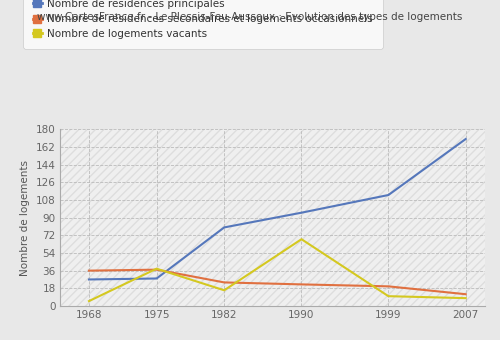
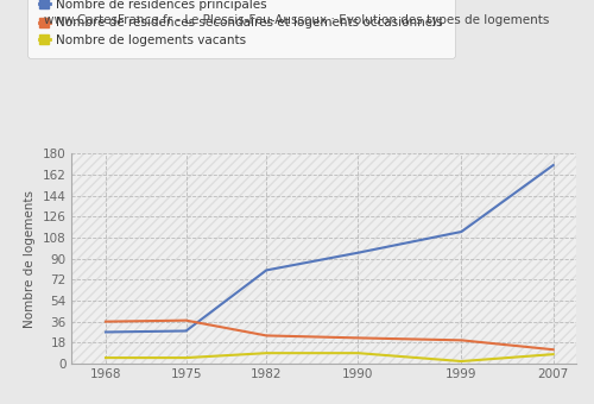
Nombre de logements vacants/1975: 38 -> 5
Nombre de logements vacants/1982: 16 -> 9
Nombre de logements vacants/1990: 68 -> 9
Nombre de logements vacants/1999: 10 -> 2
